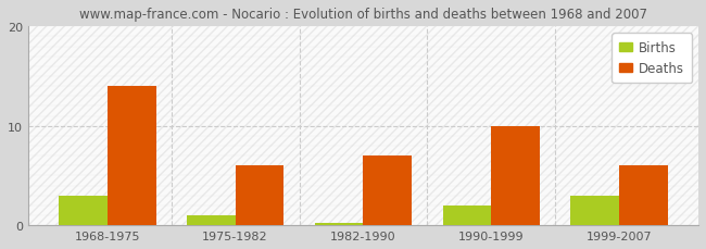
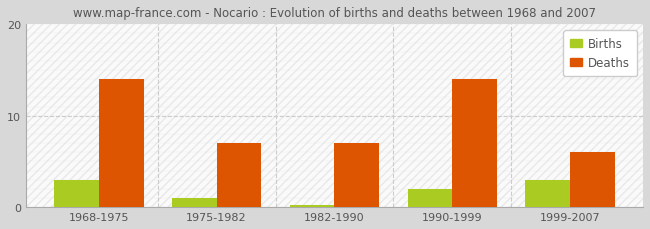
Deaths/1975-1982: 6 -> 7
Deaths/1990-1999: 10 -> 14
